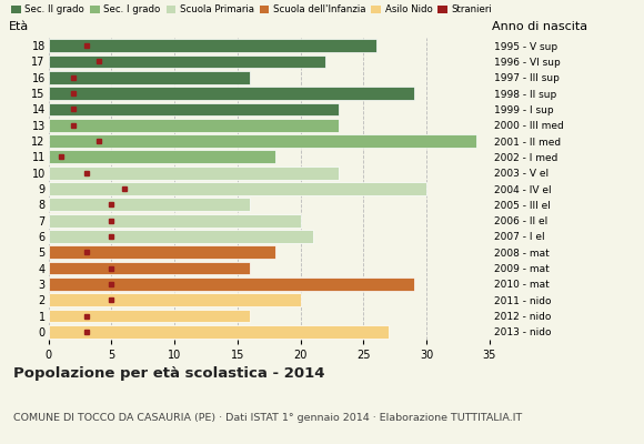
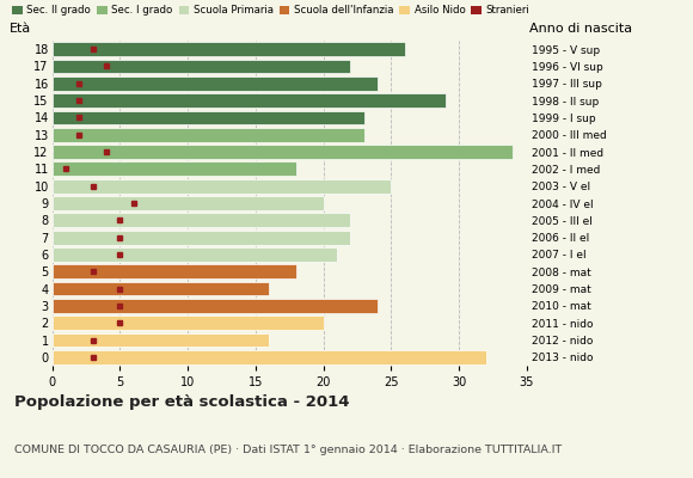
16: 16 -> 24
10: 23 -> 25
9: 30 -> 20
8: 16 -> 22
7: 20 -> 22
3: 29 -> 24
0: 27 -> 32
